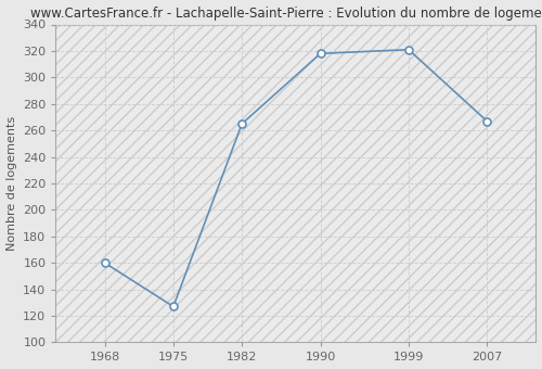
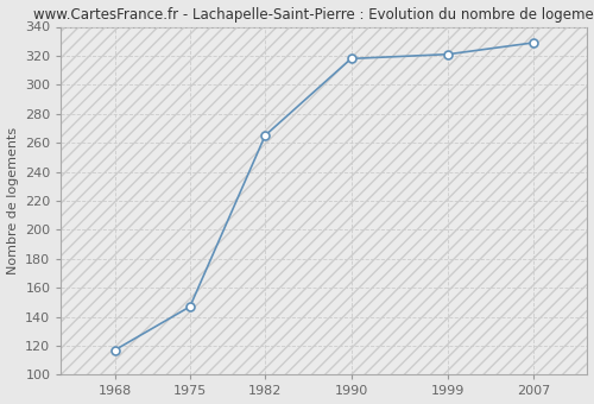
1968: 160 -> 117
1975: 127 -> 147
2007: 267 -> 329
